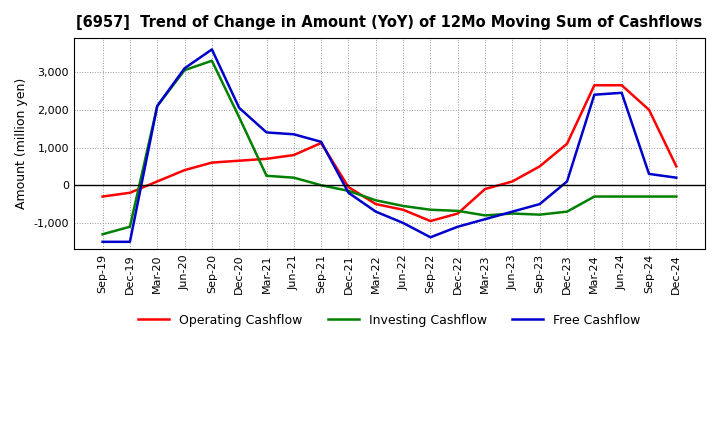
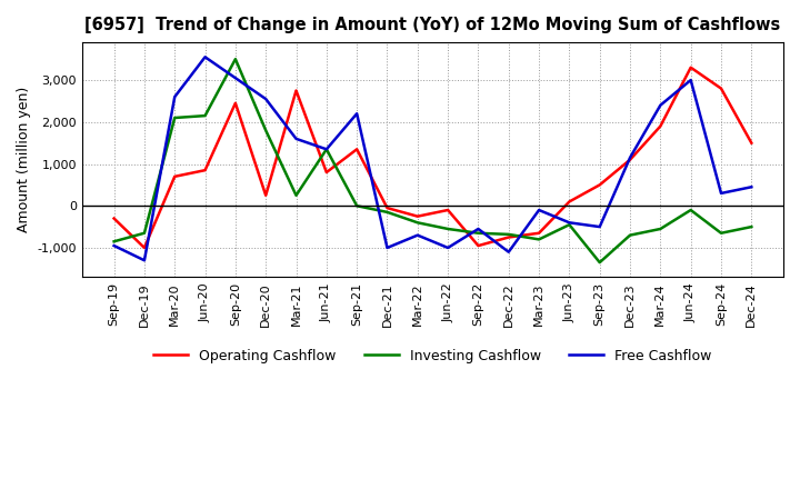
Investing Cashflow/Sep-19: -1,300 -> -850
Free Cashflow/Sep-19: -1,500 -> -950
Operating Cashflow/Dec-19: -200 -> -1,000
Investing Cashflow/Dec-19: -1,100 -> -650
Free Cashflow/Dec-19: -1,500 -> -1,300
Operating Cashflow/Mar-20: 100 -> 700
Free Cashflow/Mar-20: 2,100 -> 2,600
Operating Cashflow/Jun-20: 400 -> 850
Investing Cashflow/Jun-20: 3,050 -> 2,150
Free Cashflow/Jun-20: 3,100 -> 3,550
Operating Cashflow/Sep-20: 600 -> 2,450
Investing Cashflow/Sep-20: 3,300 -> 3,500
Free Cashflow/Sep-20: 3,600 -> 3,050
Operating Cashflow/Dec-20: 650 -> 250
Free Cashflow/Dec-20: 2,050 -> 2,550
Operating Cashflow/Mar-21: 700 -> 2,750
Free Cashflow/Mar-21: 1,400 -> 1,600
Investing Cashflow/Jun-21: 200 -> 1,350
Operating Cashflow/Sep-21: 1,120 -> 1,350
Free Cashflow/Sep-21: 1,150 -> 2,200
Free Cashflow/Dec-21: -200 -> -1,000
Operating Cashflow/Mar-22: -500 -> -250
Operating Cashflow/Jun-22: -650 -> -100
Free Cashflow/Sep-22: -1,380 -> -550
Operating Cashflow/Mar-23: -100 -> -650
Free Cashflow/Mar-23: -900 -> -100
Investing Cashflow/Jun-23: -750 -> -450
Free Cashflow/Jun-23: -700 -> -400
Investing Cashflow/Sep-23: -780 -> -1,350
Free Cashflow/Dec-23: 100 -> 1,150
Operating Cashflow/Mar-24: 2,650 -> 1,900
Investing Cashflow/Mar-24: -300 -> -550
Operating Cashflow/Jun-24: 2,650 -> 3,300
Investing Cashflow/Jun-24: -300 -> -100
Free Cashflow/Jun-24: 2,450 -> 3,000
Operating Cashflow/Sep-24: 2,000 -> 2,800
Investing Cashflow/Sep-24: -300 -> -650
Operating Cashflow/Dec-24: 500 -> 1,500
Investing Cashflow/Dec-24: -300 -> -500
Free Cashflow/Dec-24: 200 -> 450
